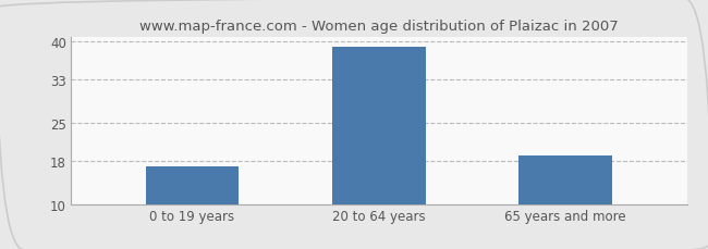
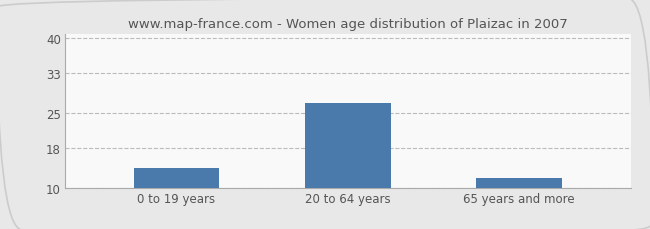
0 to 19 years: 17 -> 14
20 to 64 years: 39 -> 27
65 years and more: 19 -> 12
